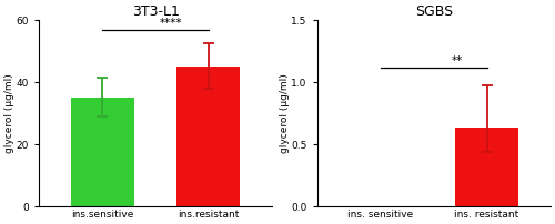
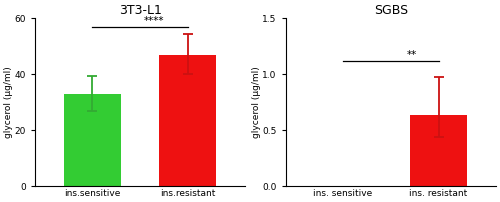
3T3-L1/ins.sensitive: 35 -> 33
3T3-L1/ins.resistant: 45 -> 47
